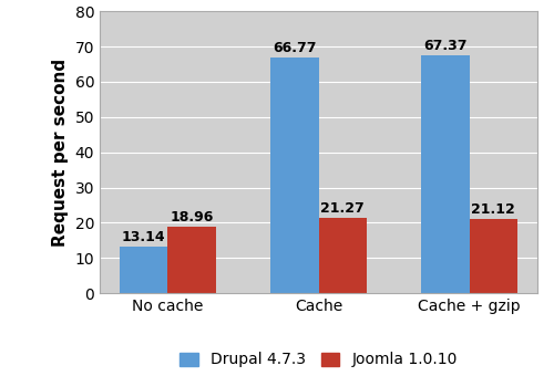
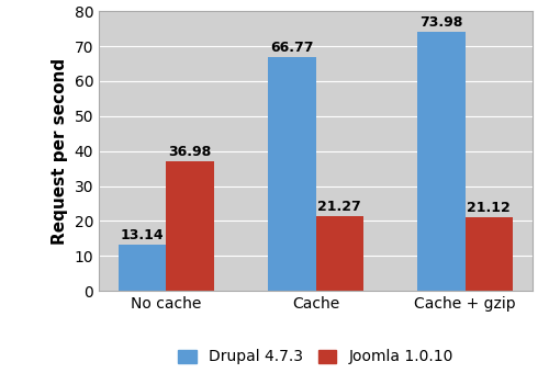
Joomla 1.0.10/No cache: 18.96 -> 36.98
Drupal 4.7.3/Cache + gzip: 67.37 -> 73.98
